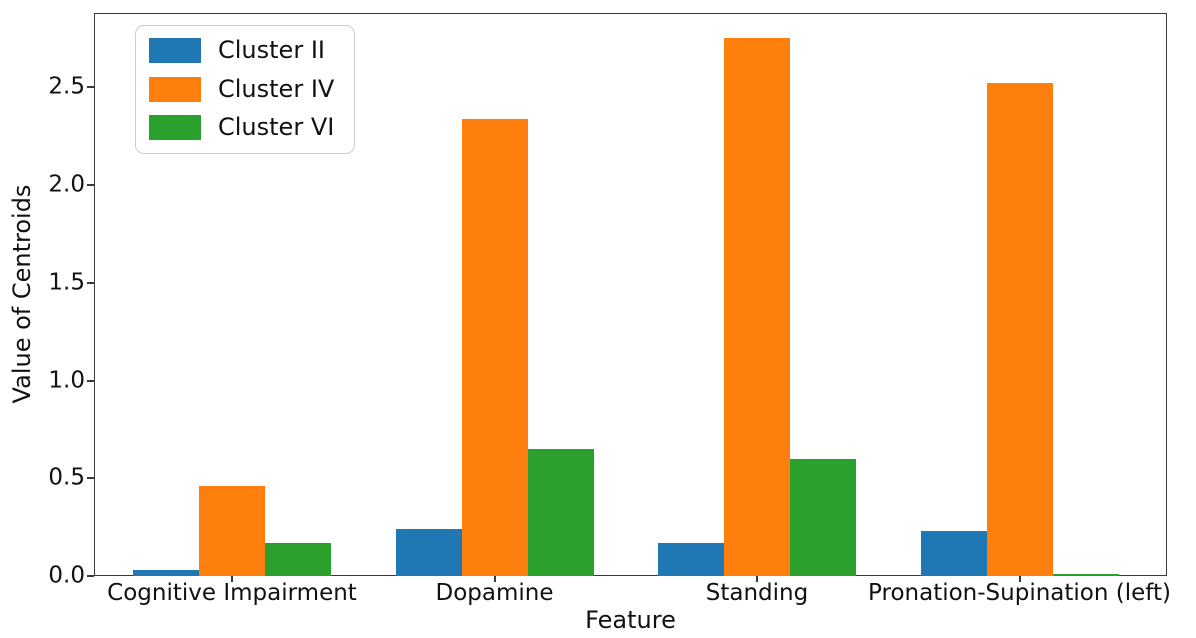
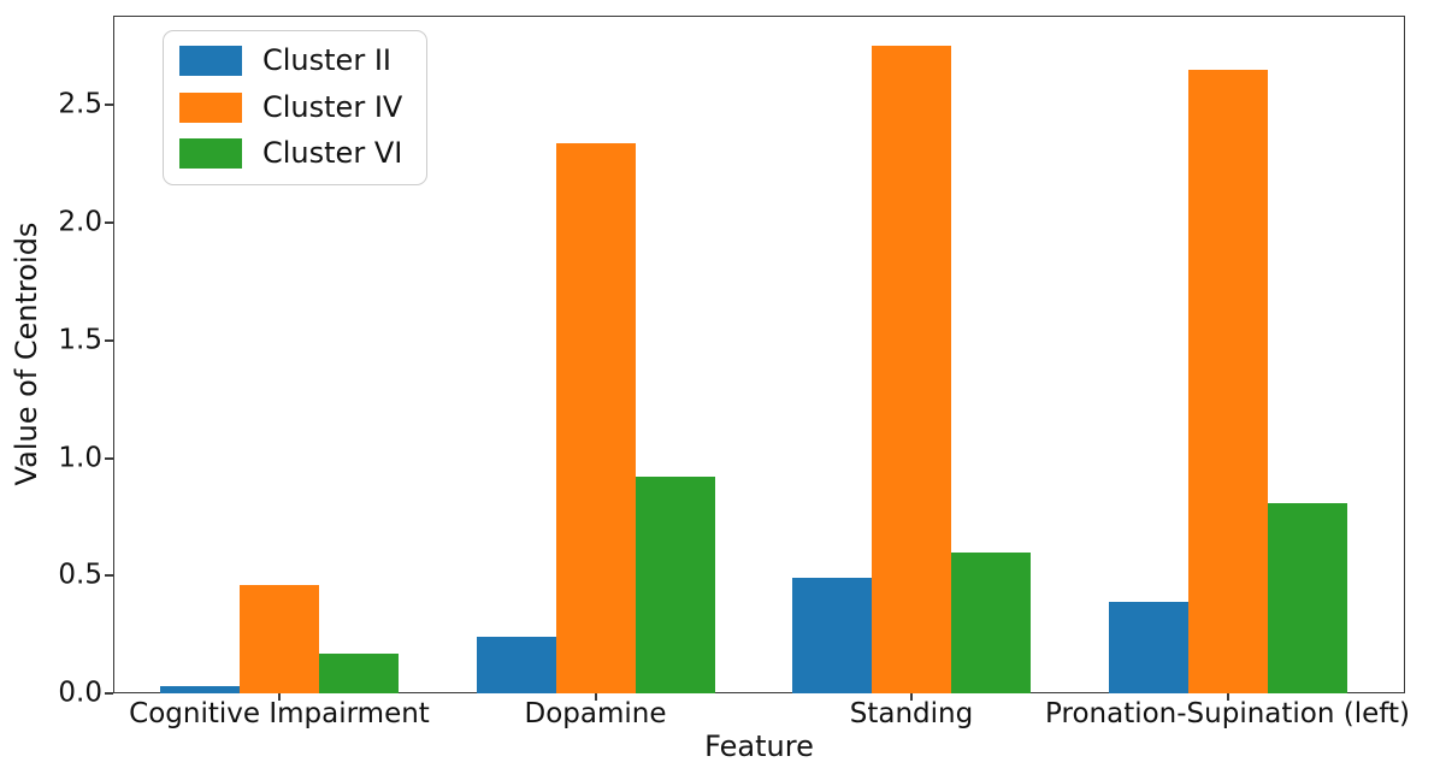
Cluster VI/Dopamine: 0.65 -> 0.92
Cluster II/Standing: 0.17 -> 0.49
Cluster II/Pronation-Supination (left): 0.23 -> 0.39
Cluster IV/Pronation-Supination (left): 2.52 -> 2.65
Cluster VI/Pronation-Supination (left): 0.01 -> 0.81
